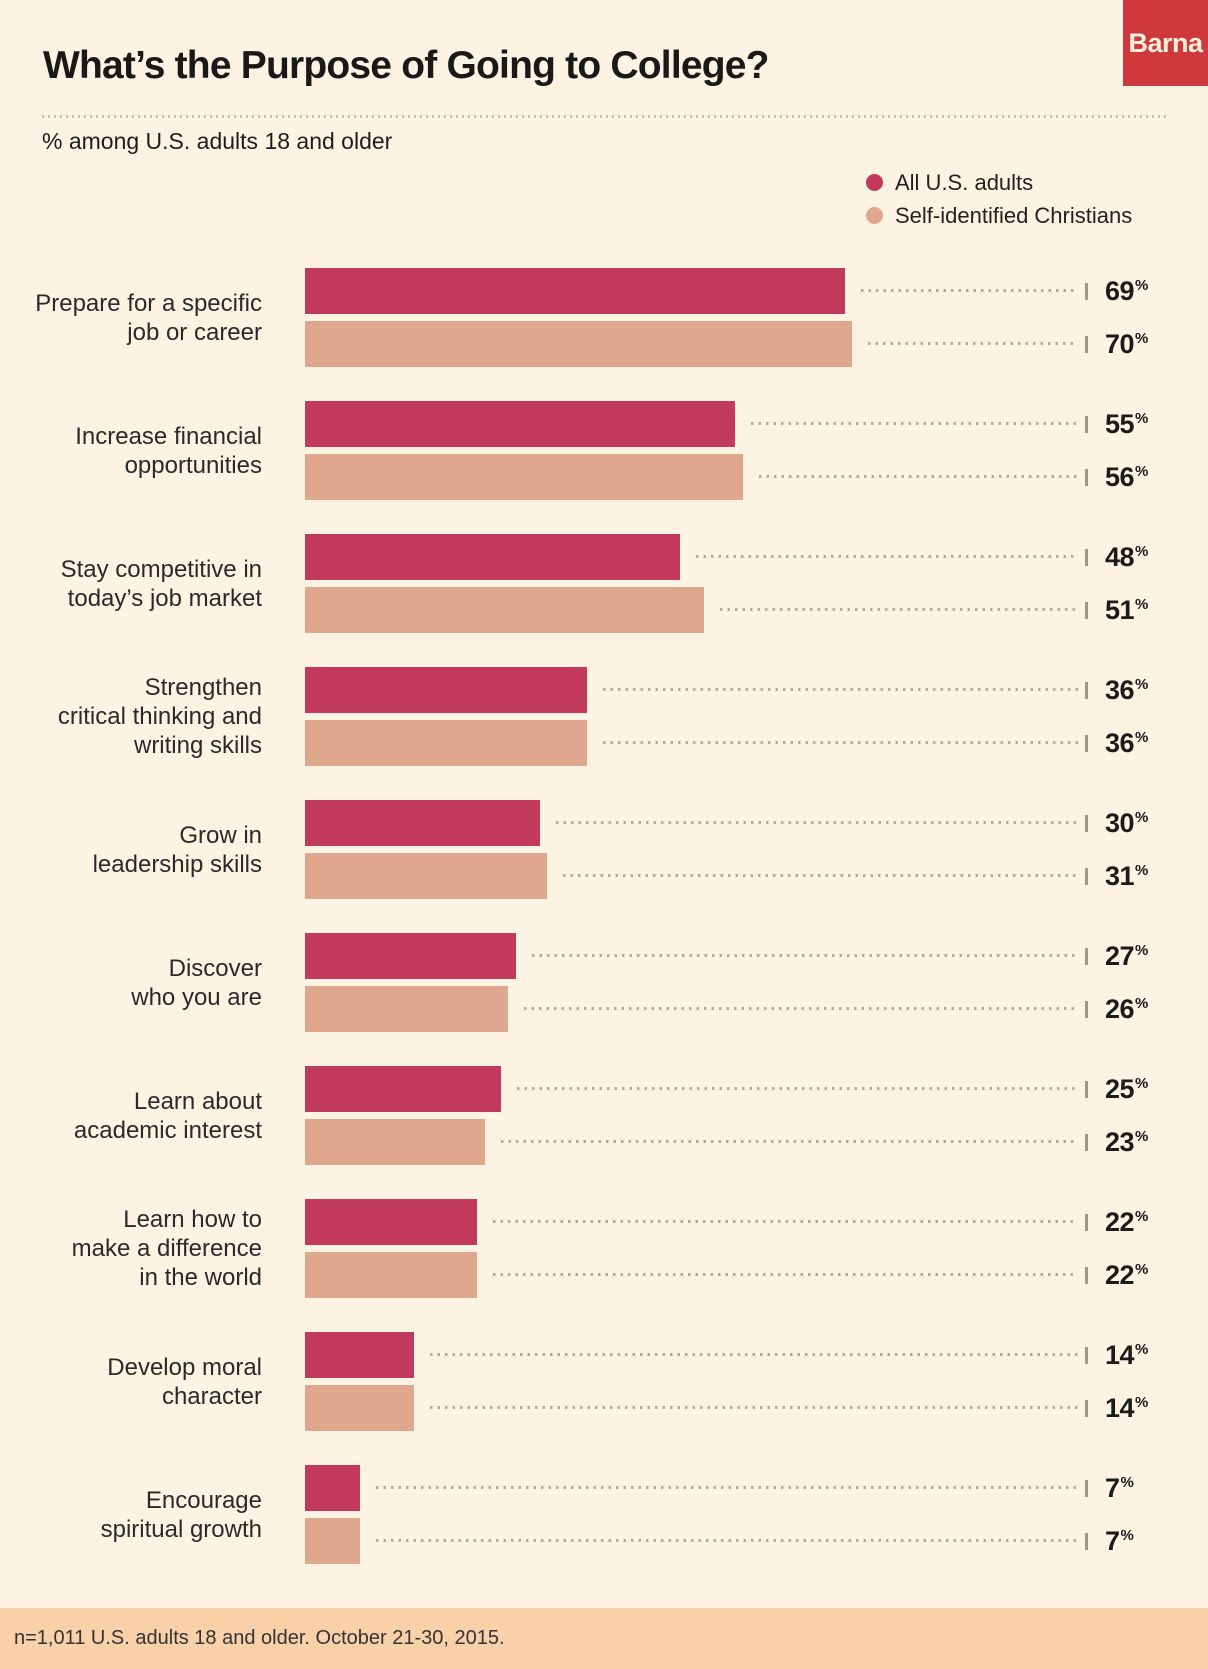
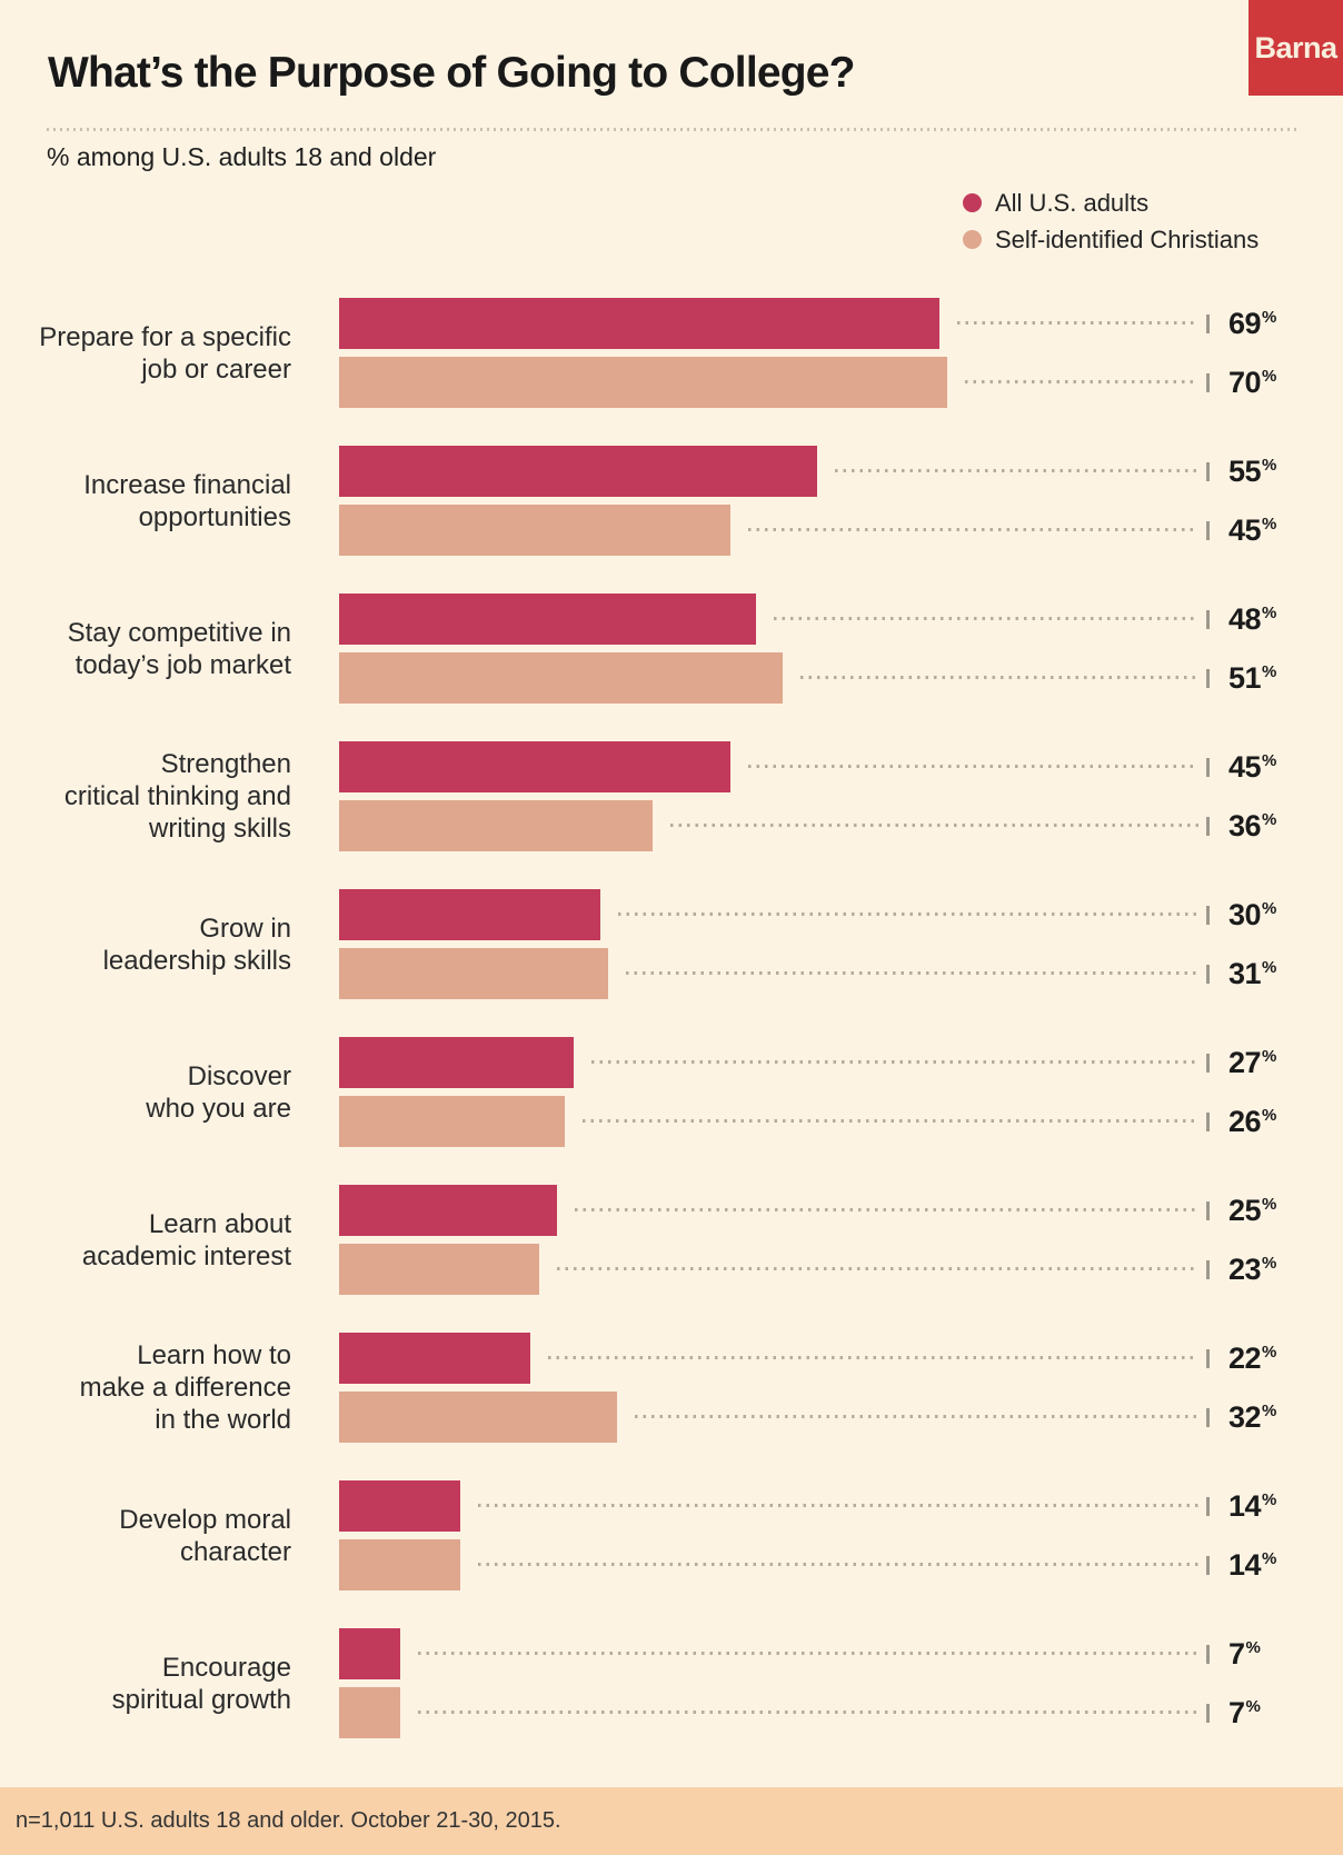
Self-identified Christians/Increase financial opportunities: 56 -> 45
All U.S. adults/Strengthen critical thinking and writing skills: 36 -> 45
Self-identified Christians/Learn how to make a difference in the world: 22 -> 32
